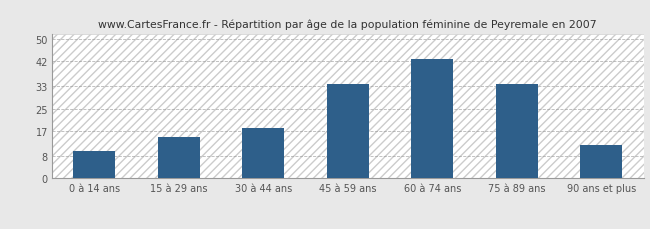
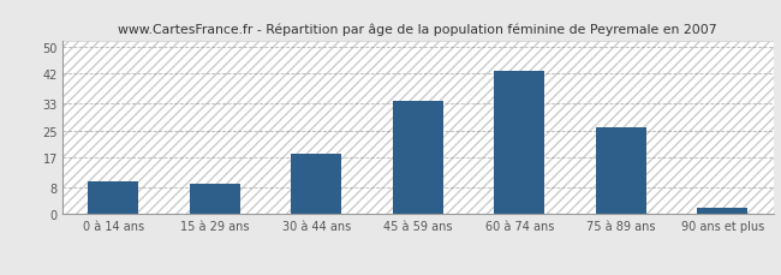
15 à 29 ans: 15 -> 9
75 à 89 ans: 34 -> 26
90 ans et plus: 12 -> 2
